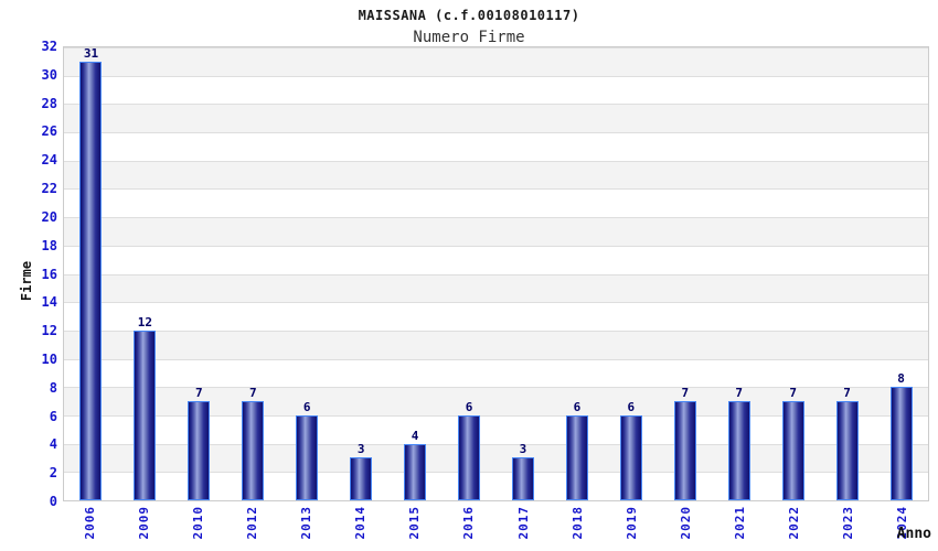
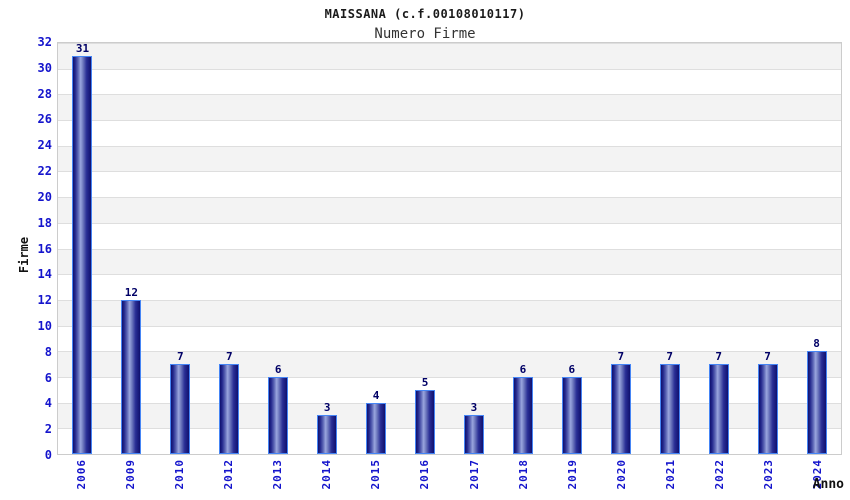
2016: 6 -> 5
